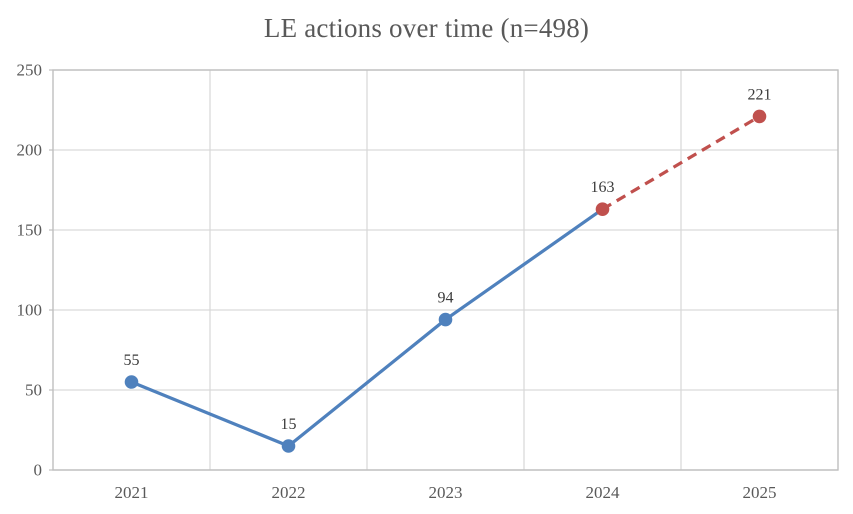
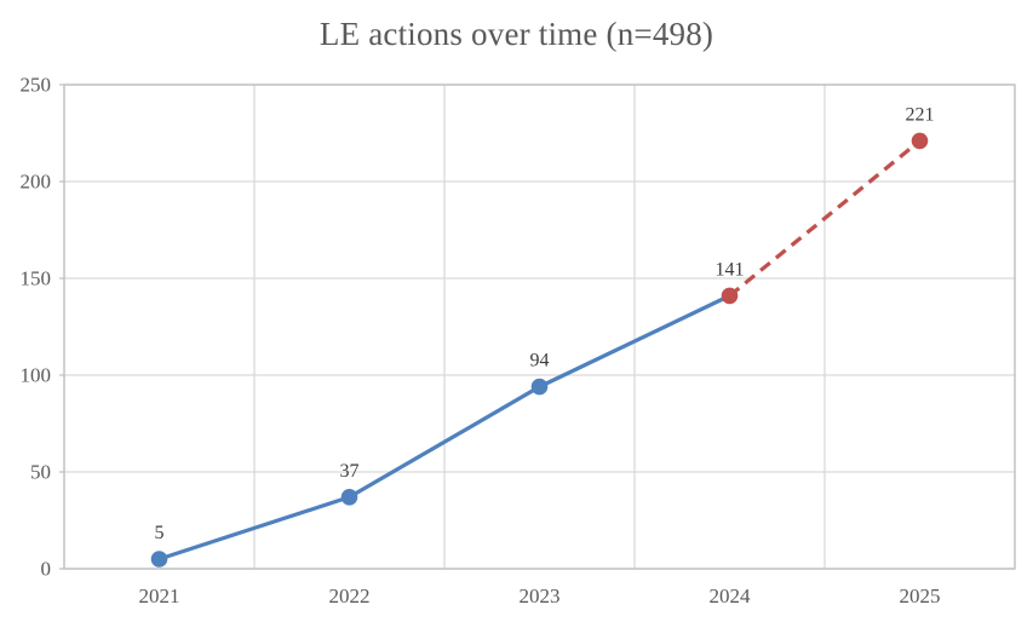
2021: 55 -> 5
2022: 15 -> 37
2024: 163 -> 141
